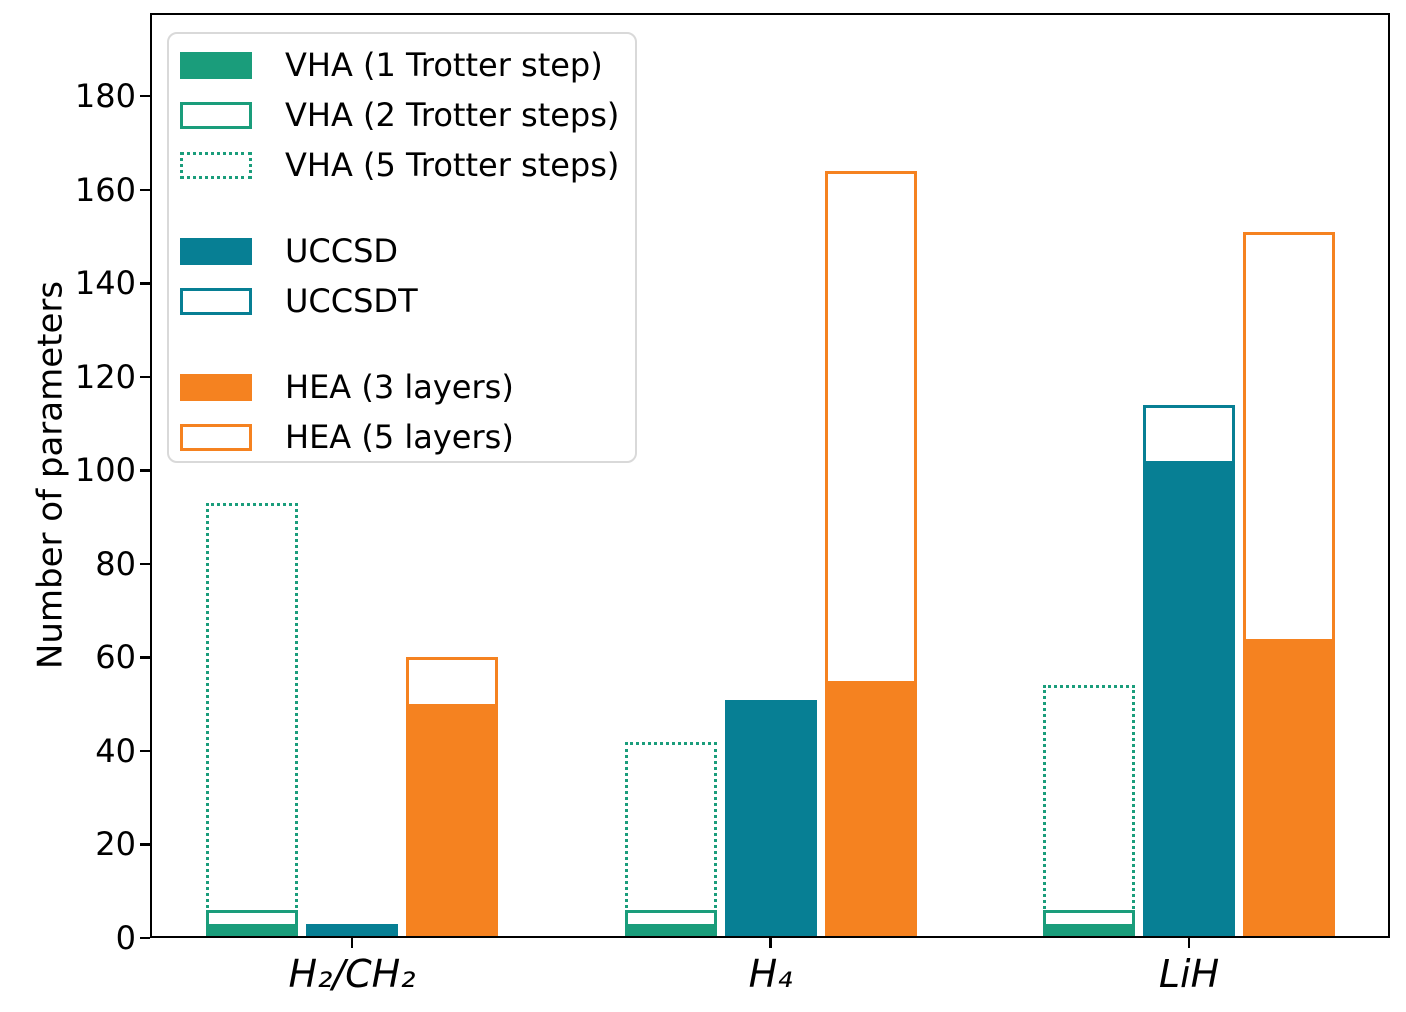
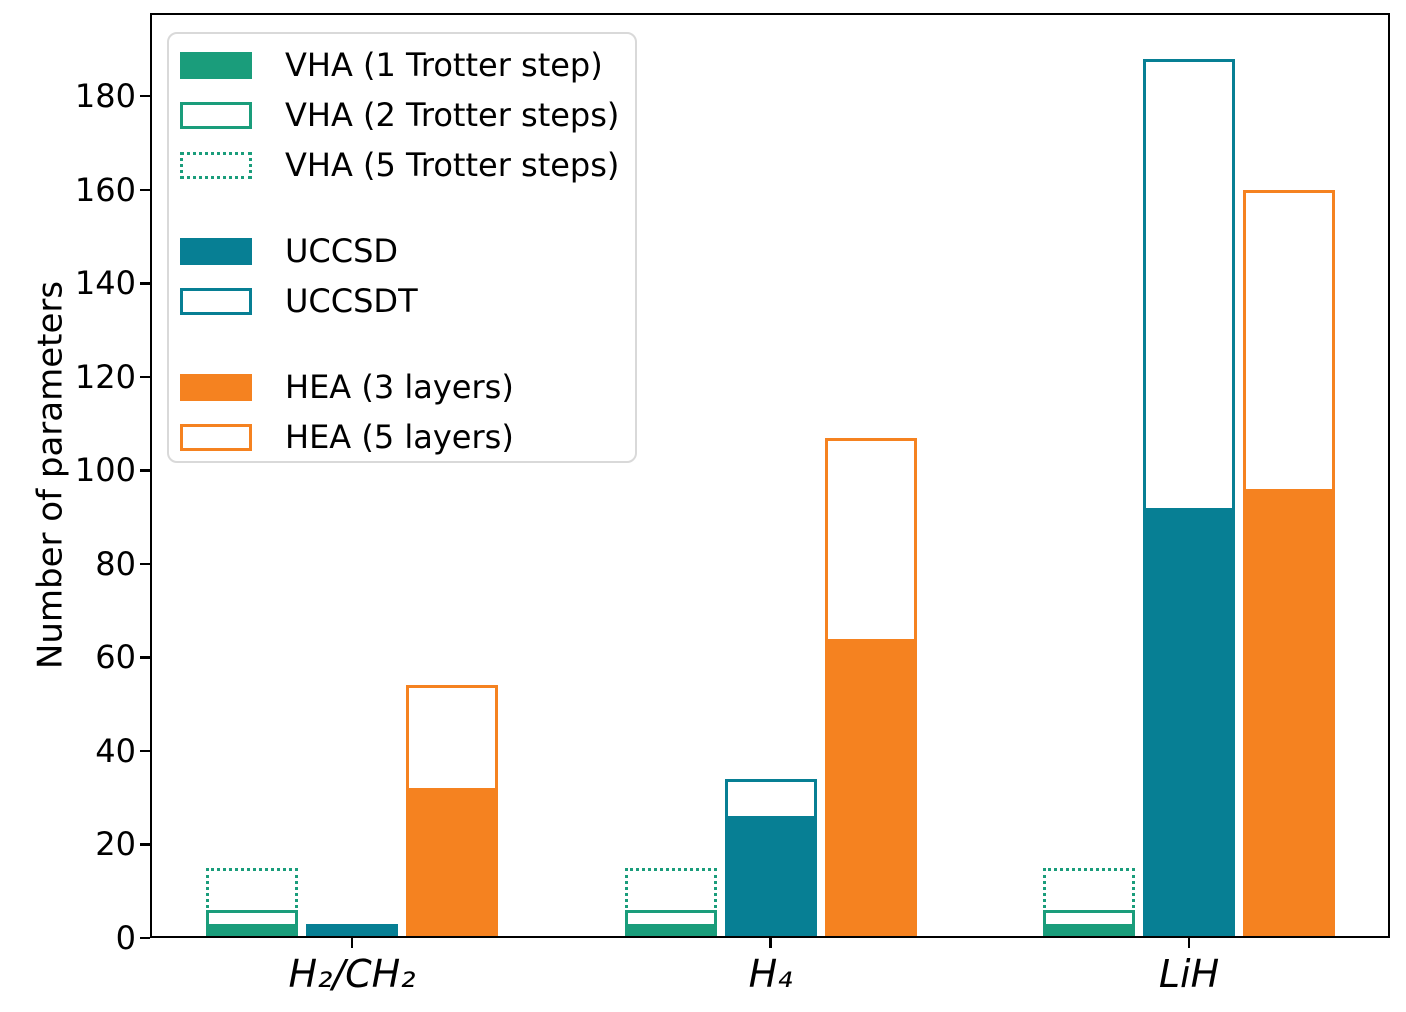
VHA (5 Trotter steps)/H₂/CH₂: 93 -> 15
HEA (3 layers)/H₂/CH₂: 50 -> 32
HEA (5 layers)/H₂/CH₂: 60 -> 54
VHA (5 Trotter steps)/H₄: 42 -> 15
UCCSD/H₄: 51 -> 26
UCCSDT/H₄: 10 -> 34
HEA (3 layers)/H₄: 55 -> 64
HEA (5 layers)/H₄: 164 -> 107
VHA (5 Trotter steps)/LiH: 54 -> 15
UCCSD/LiH: 102 -> 92
UCCSDT/LiH: 114 -> 188
HEA (3 layers)/LiH: 64 -> 96
HEA (5 layers)/LiH: 151 -> 160
